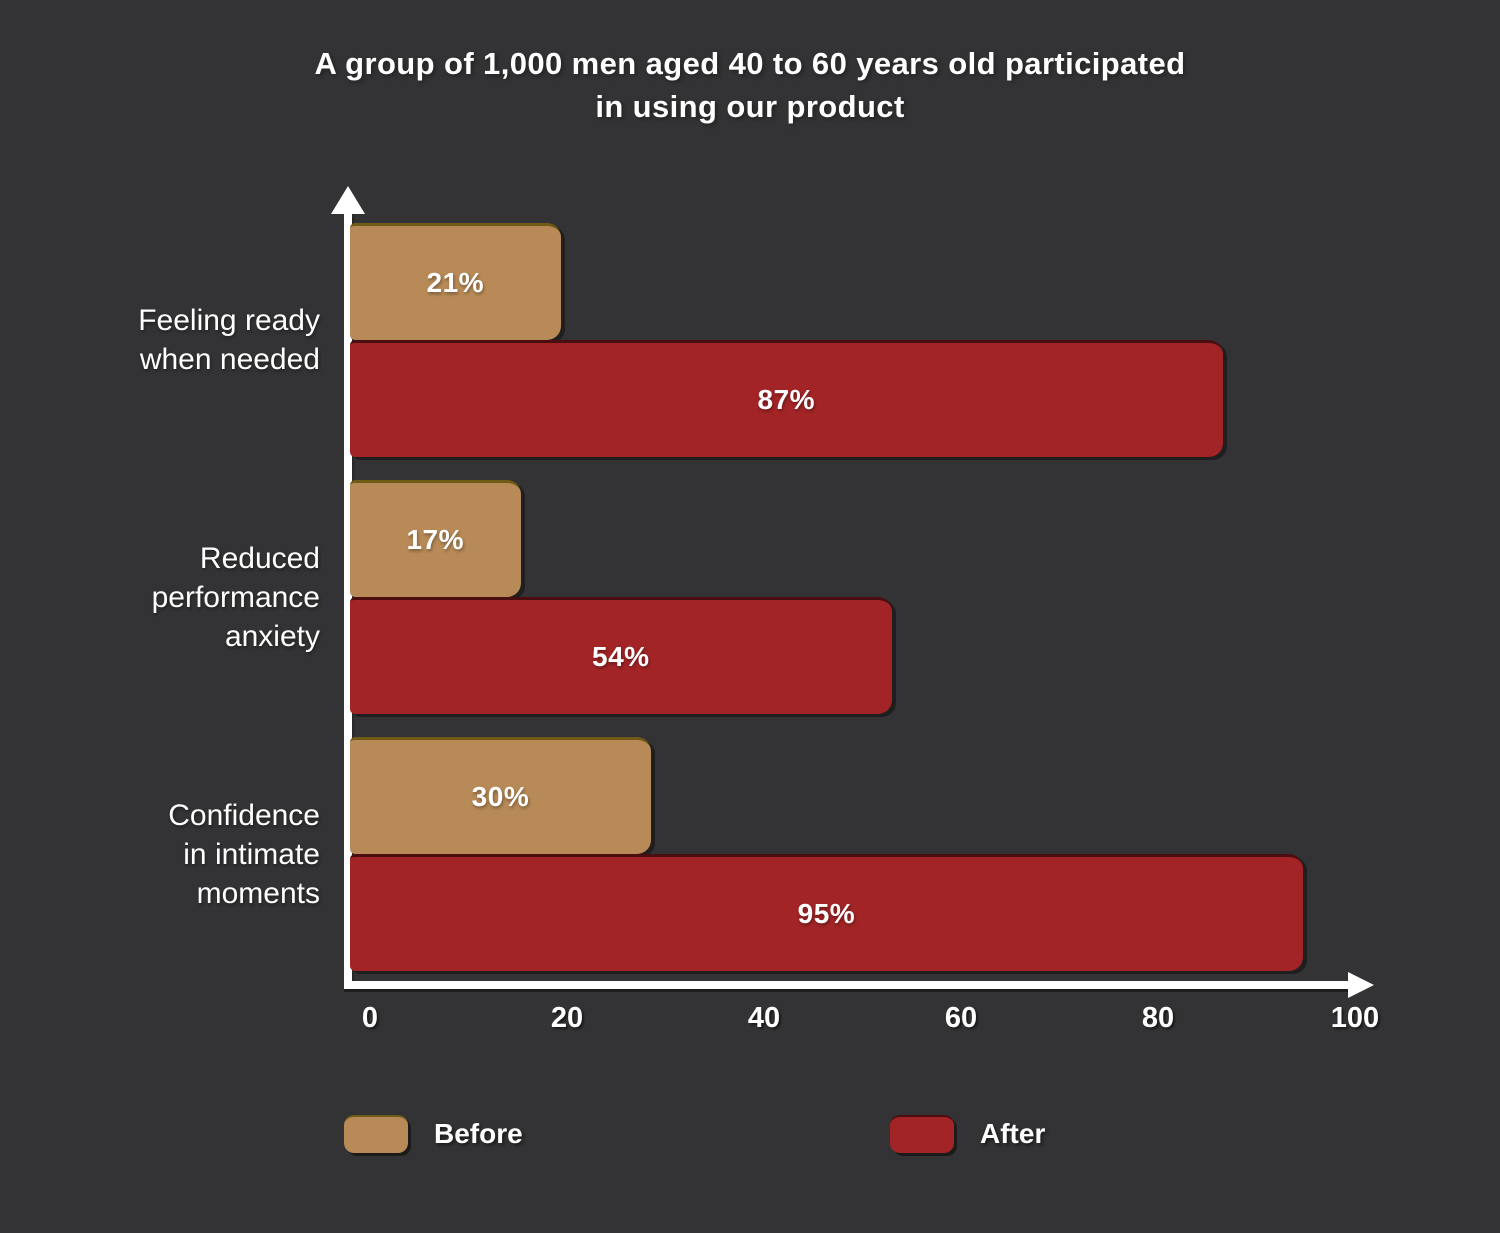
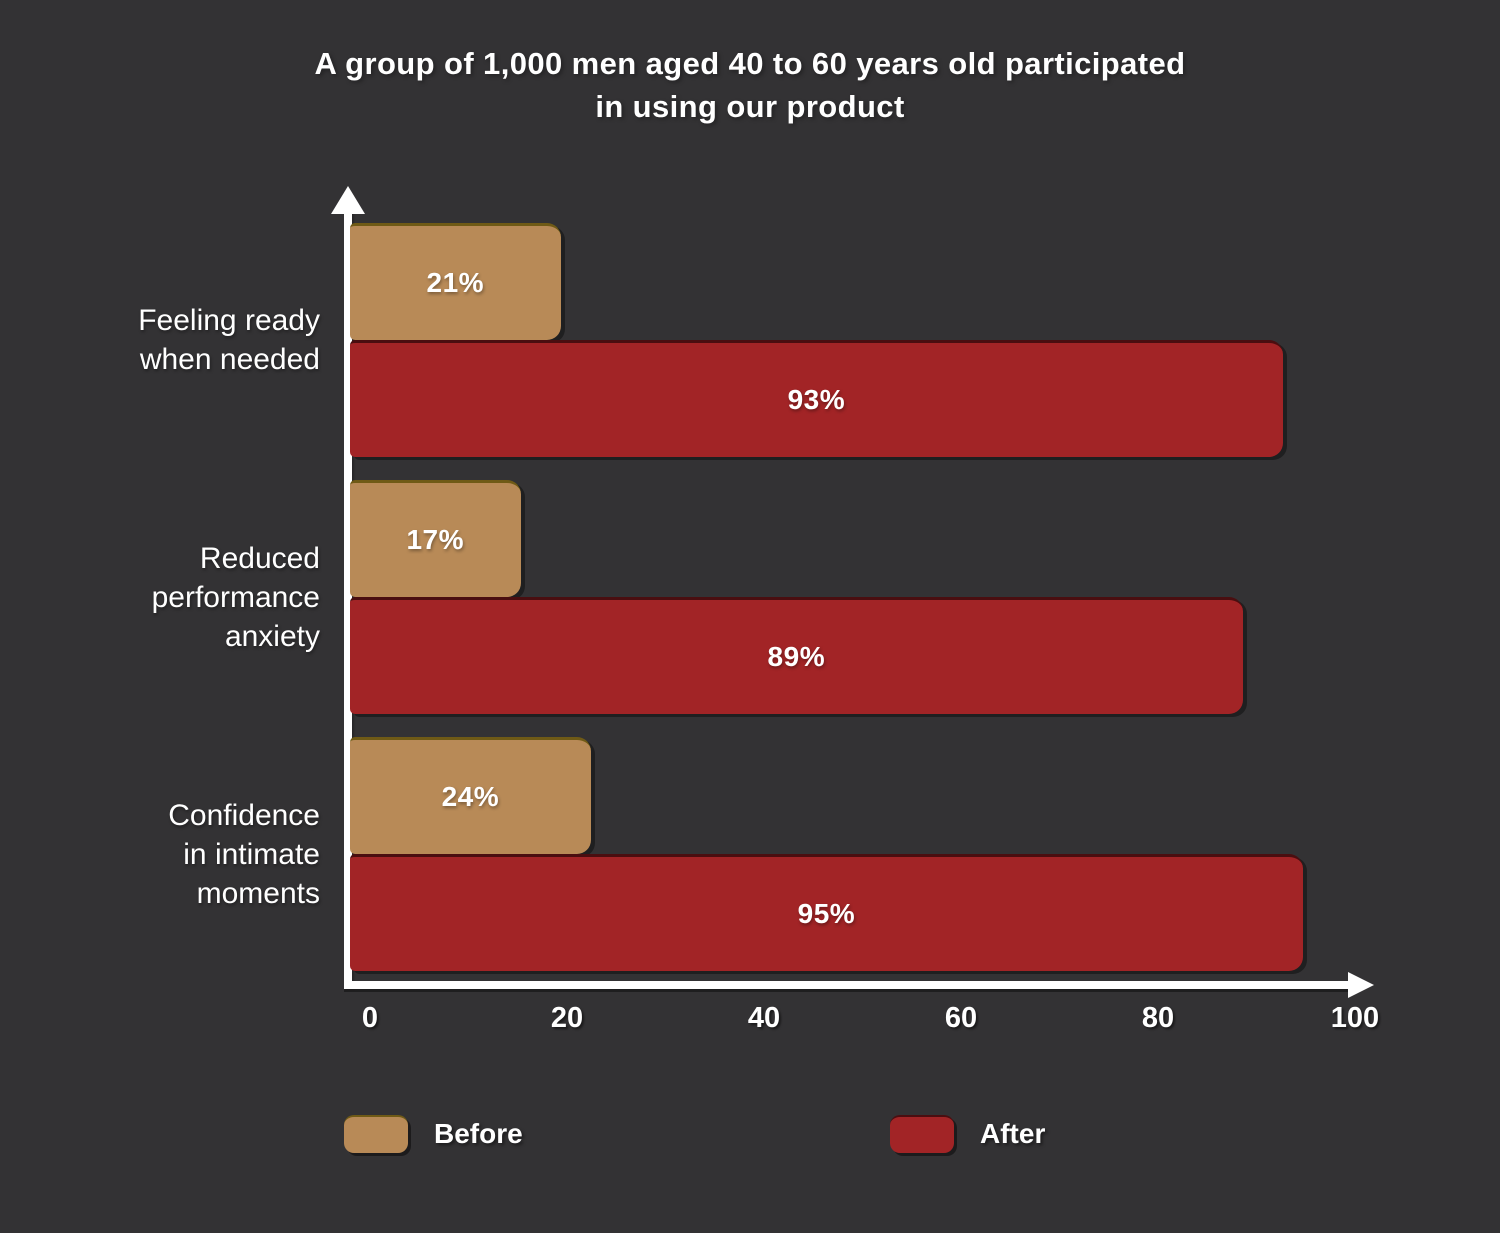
After/Feeling ready when needed: 87% -> 93%
After/Reduced performance anxiety: 54% -> 89%
Before/Confidence in intimate moments: 30% -> 24%
